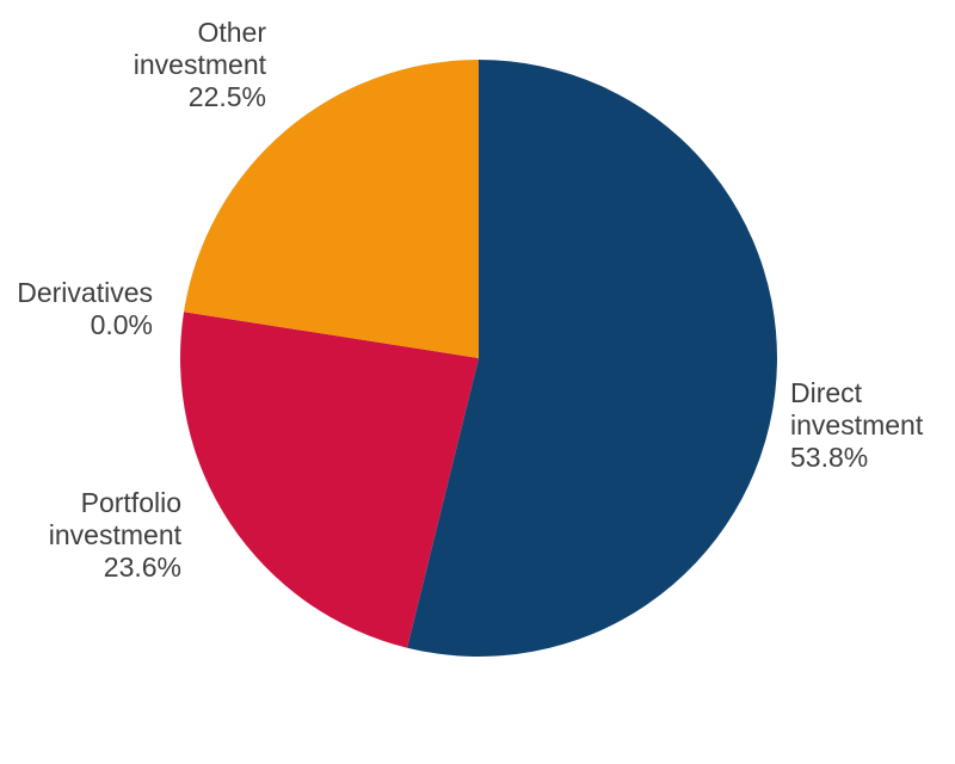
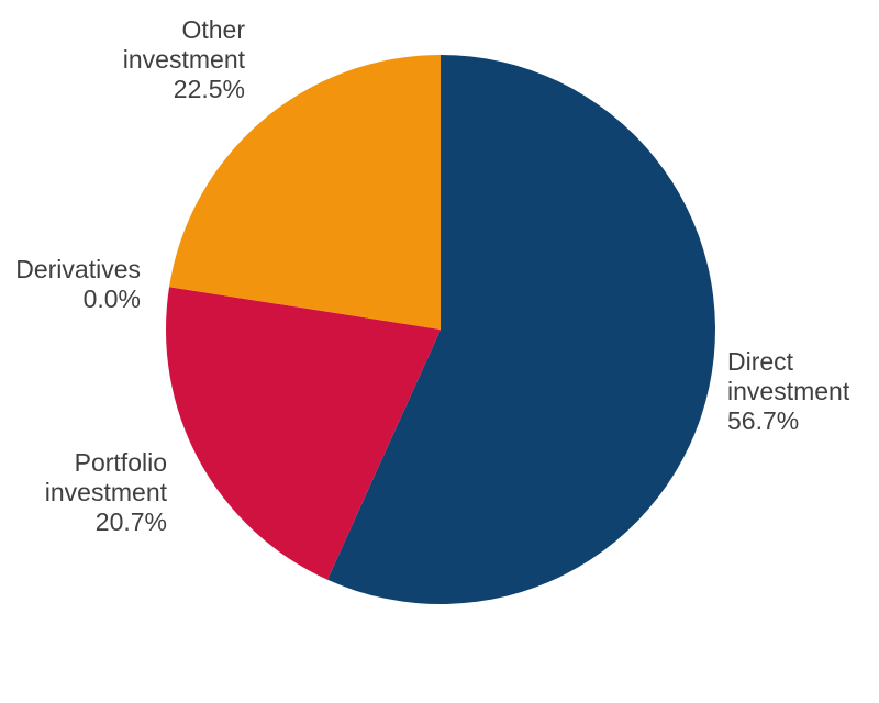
Direct investment: 53.8% -> 56.7%
Portfolio investment: 23.6% -> 20.7%
